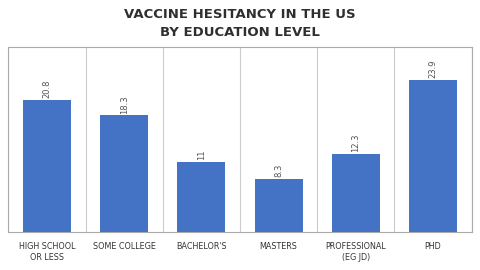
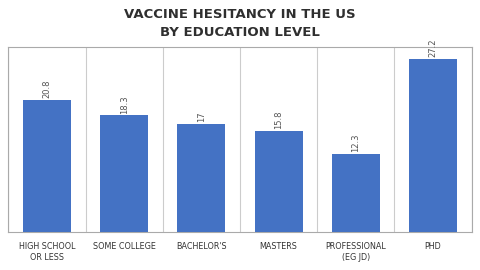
BACHELOR'S: 11 -> 17
MASTERS: 8.3 -> 15.8
PHD: 23.9 -> 27.2
